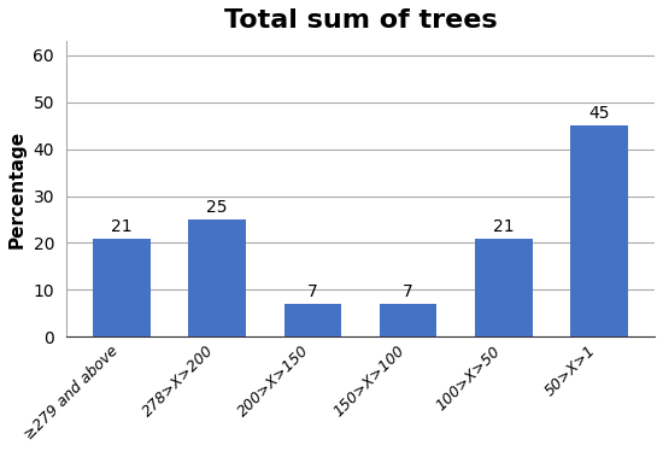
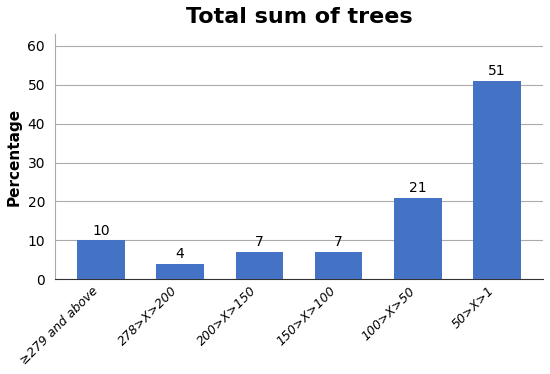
≥279 and above: 21 -> 10
278>X>200: 25 -> 4
50>X>1: 45 -> 51
